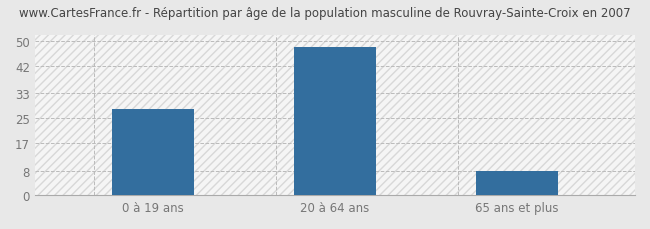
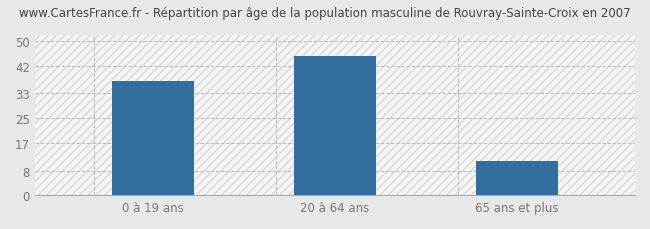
0 à 19 ans: 28 -> 37
20 à 64 ans: 48 -> 45
65 ans et plus: 8 -> 11
